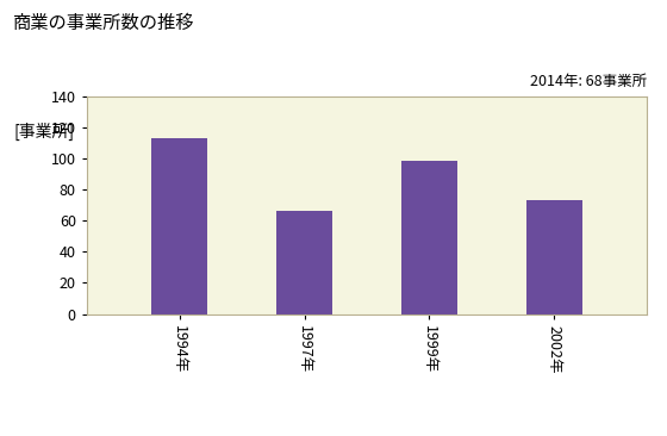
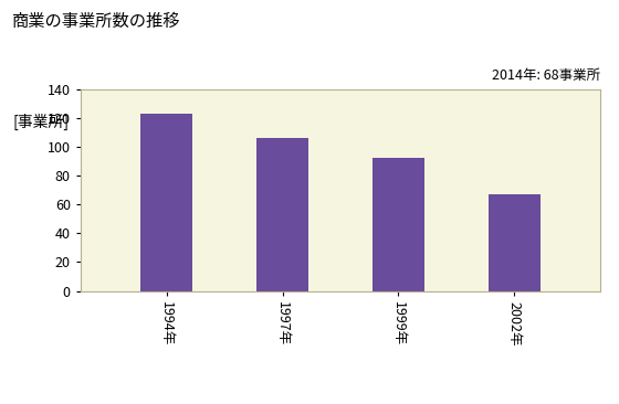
1994年: 113 -> 123
1997年: 66 -> 106
1999年: 98 -> 92
2002年: 73 -> 67
